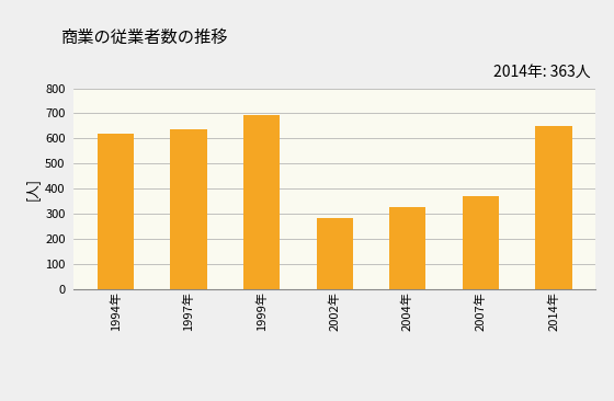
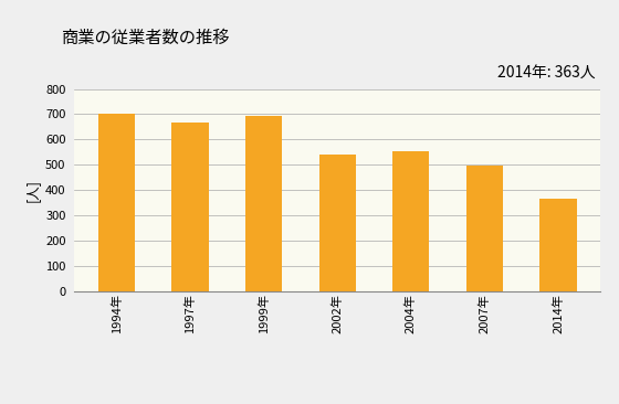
1994年: 620 -> 700
1997年: 635 -> 668
2002年: 280 -> 540
2004年: 325 -> 555
2007年: 370 -> 498
2014年: 650 -> 363
